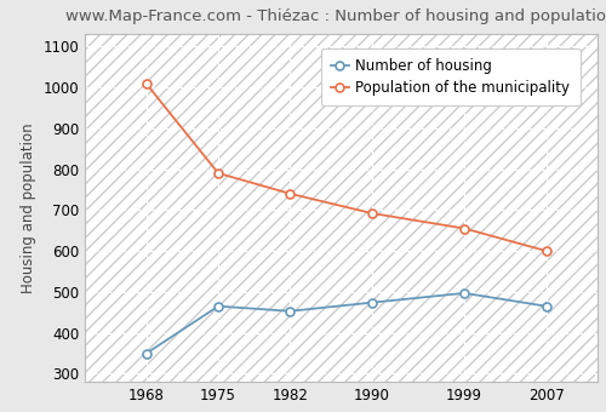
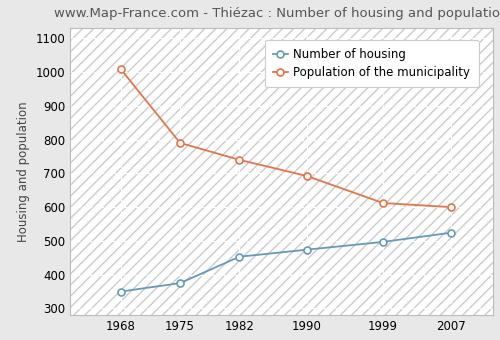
Number of housing/1975: 465 -> 375
Population of the municipality/1999: 655 -> 612
Number of housing/2007: 465 -> 524
